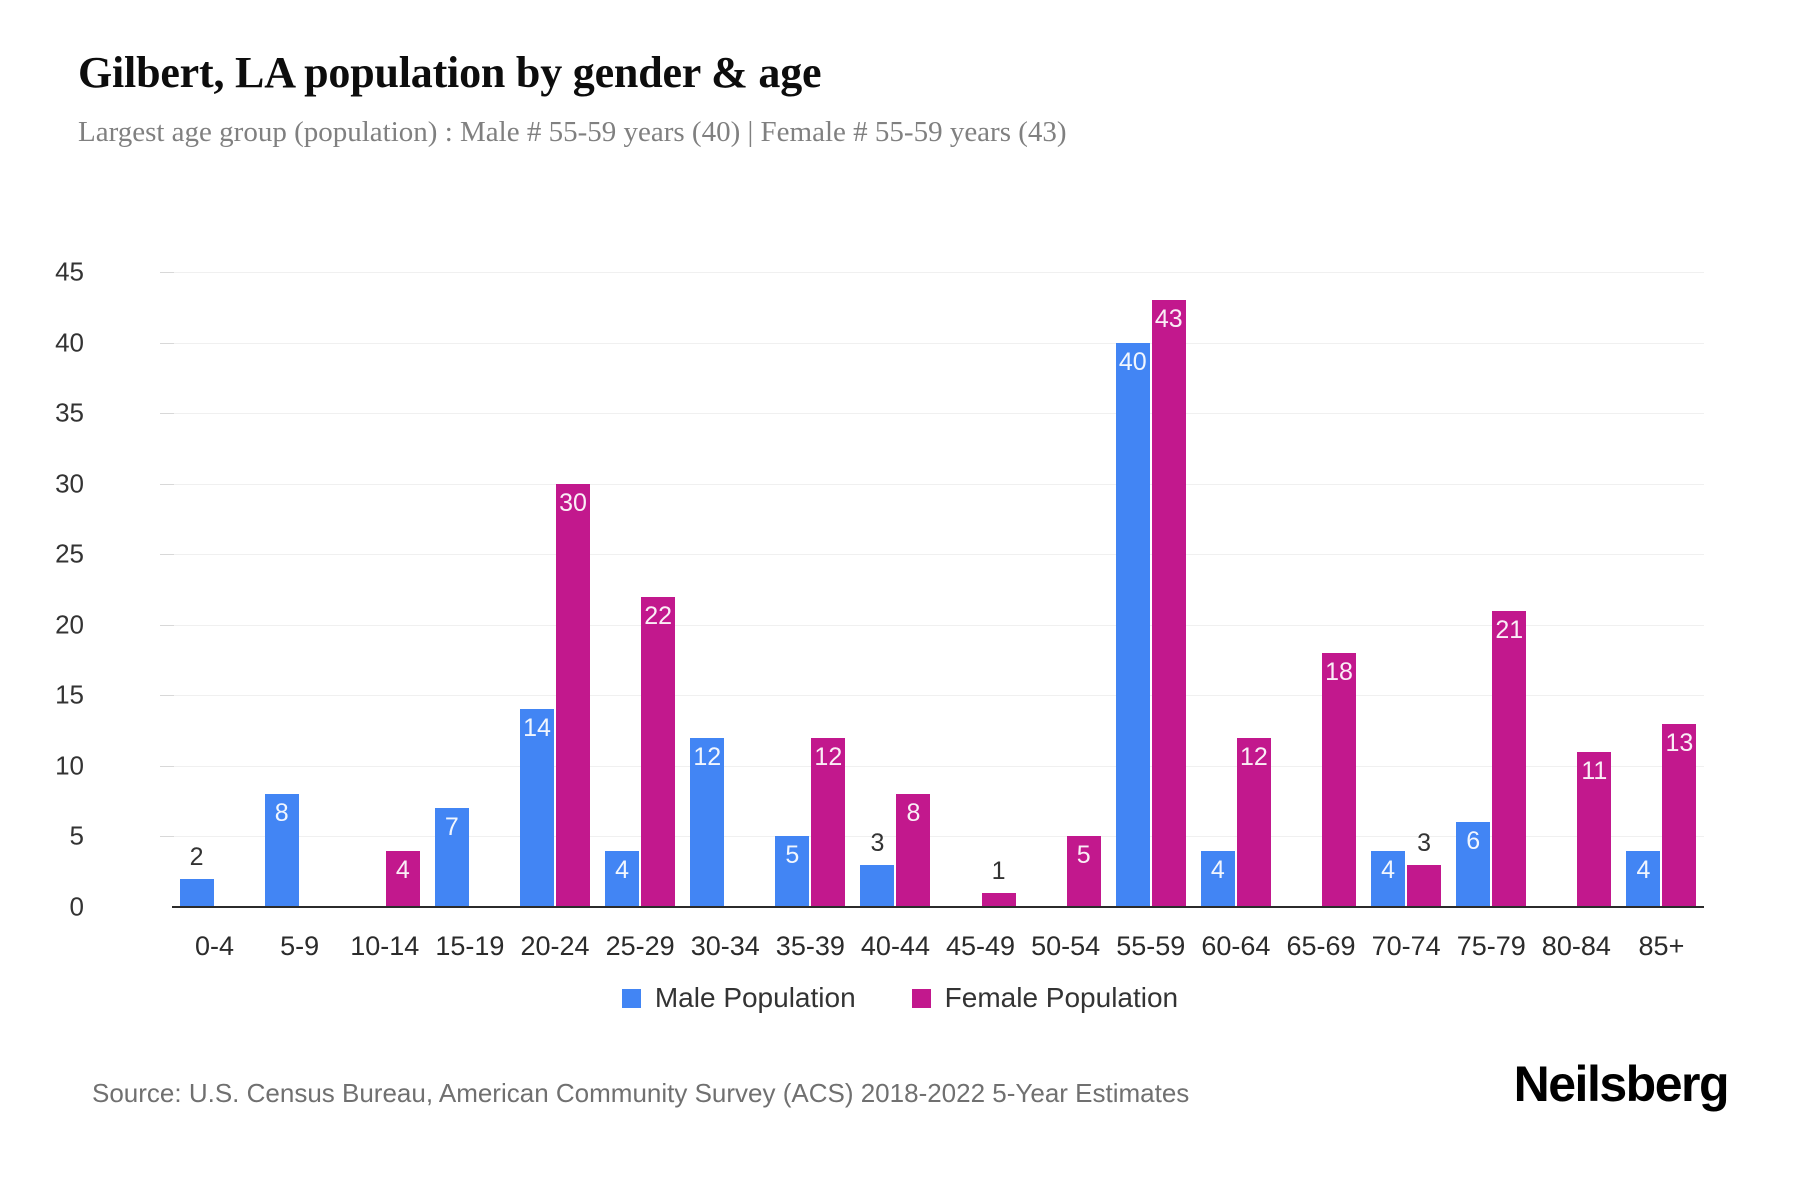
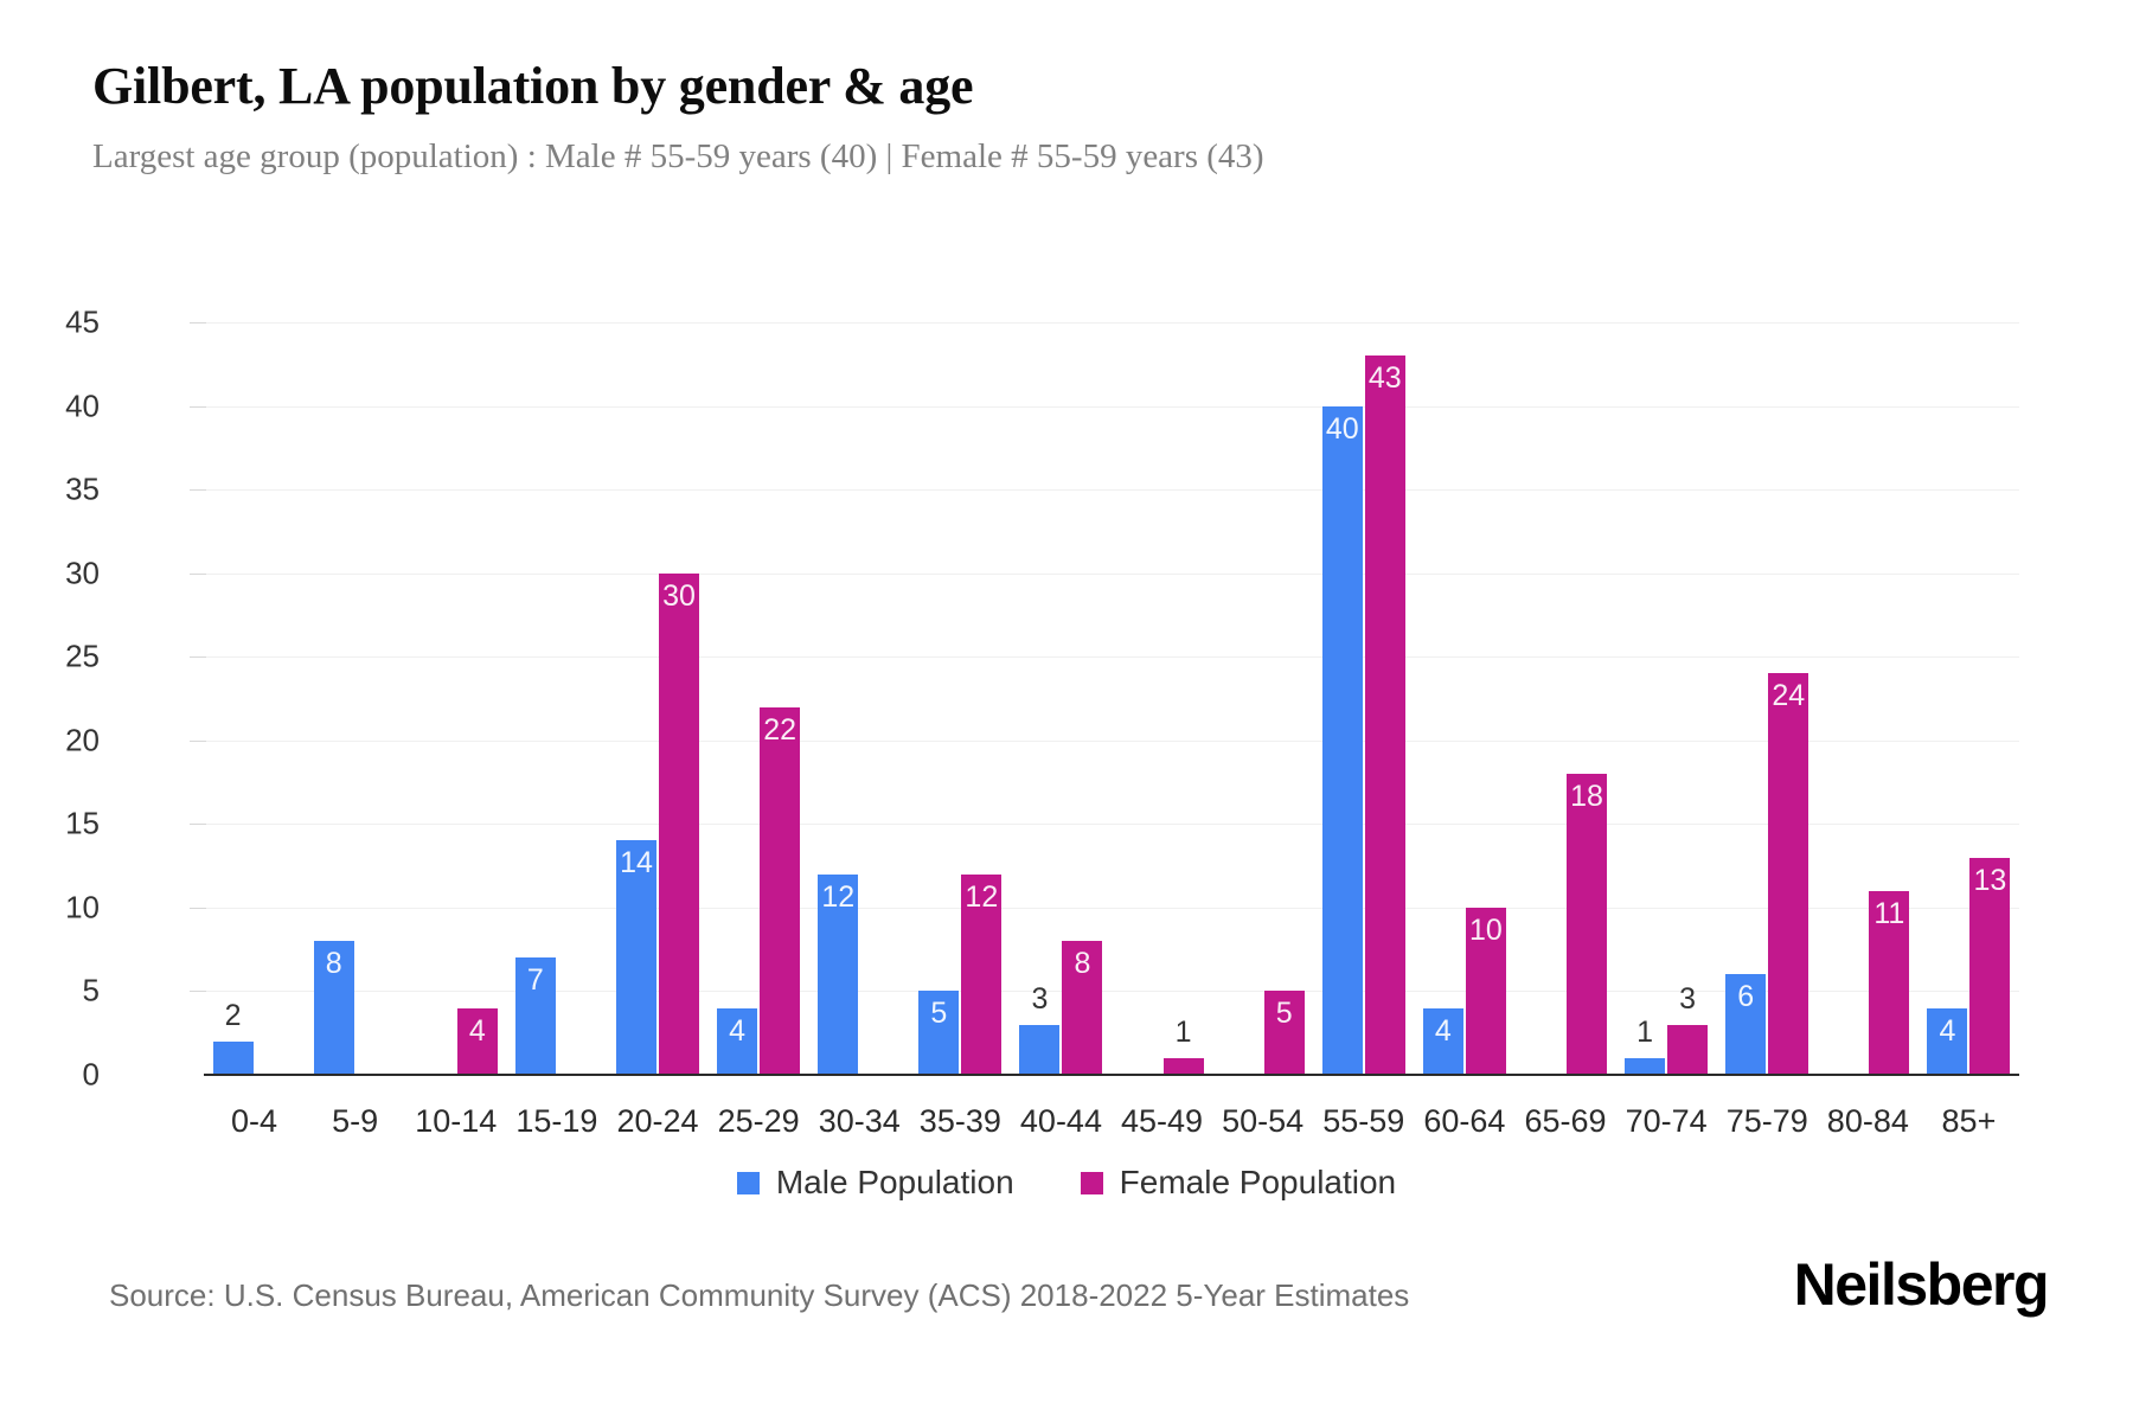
Female Population/60-64: 12 -> 10
Male Population/70-74: 4 -> 1
Female Population/75-79: 21 -> 24
